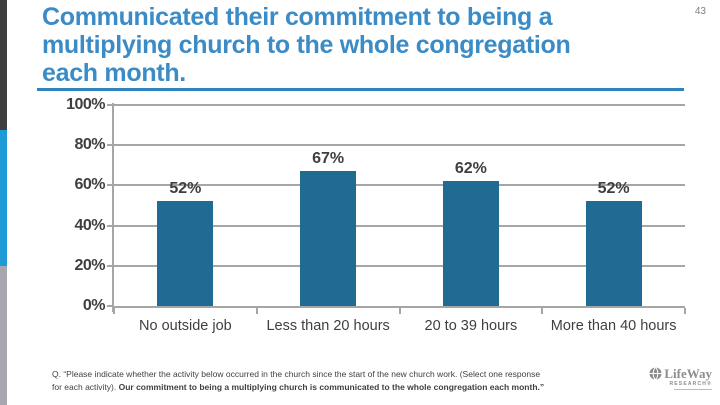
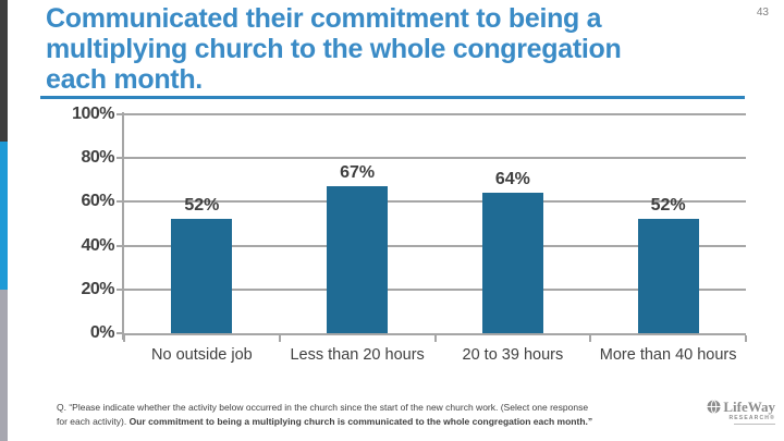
20 to 39 hours: 62% -> 64%
